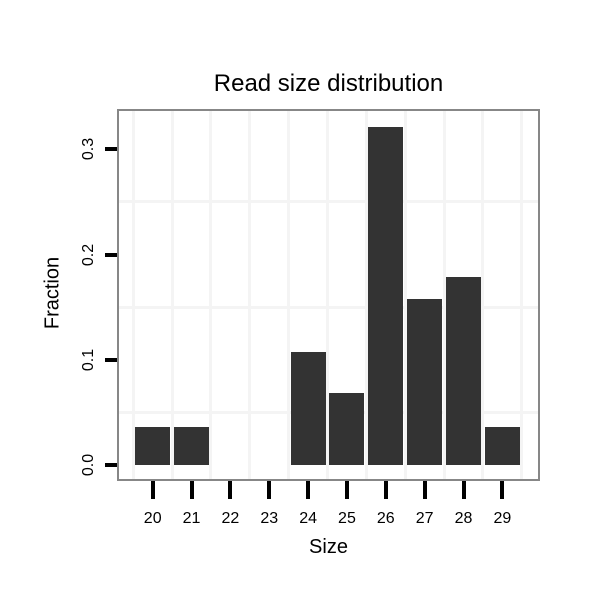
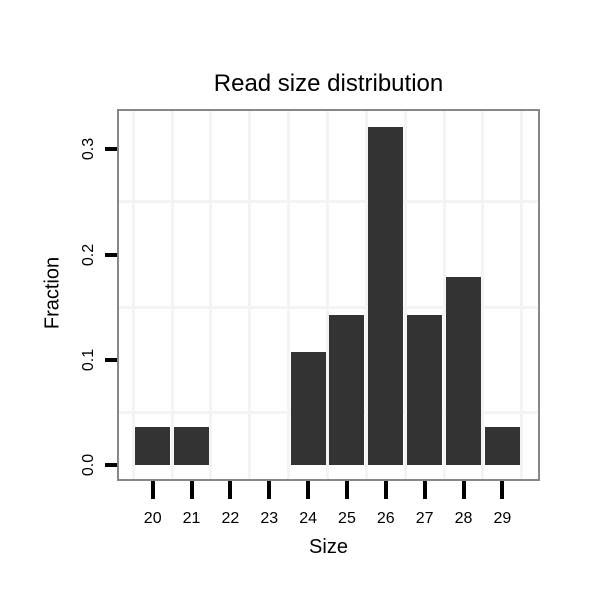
25: 0.068 -> 0.143
27: 0.158 -> 0.143
